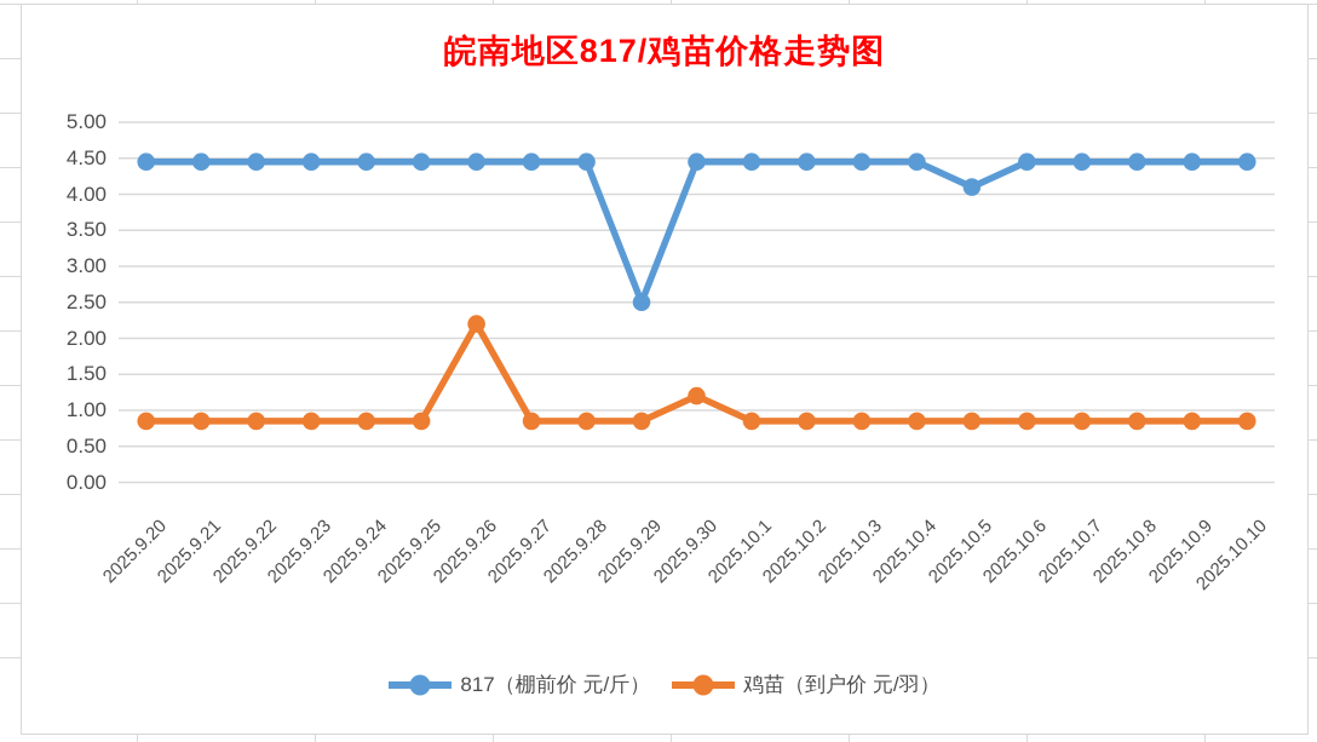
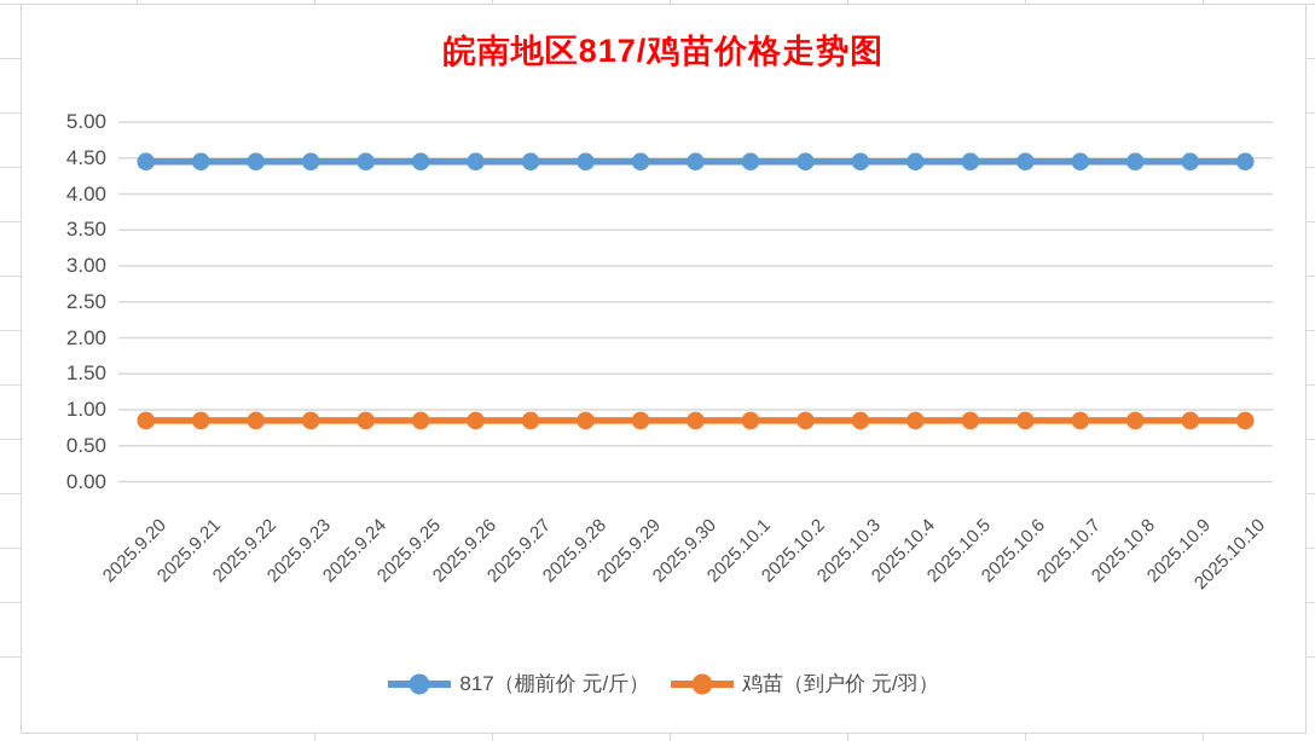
鸡苗（到户价 元/羽）/2025.9.26: 2.2 -> 0.8
817（棚前价 元/斤）/2025.9.29: 2.5 -> 4.5
鸡苗（到户价 元/羽）/2025.9.30: 1.2 -> 0.8
817（棚前价 元/斤）/2025.10.5: 4.1 -> 4.5
